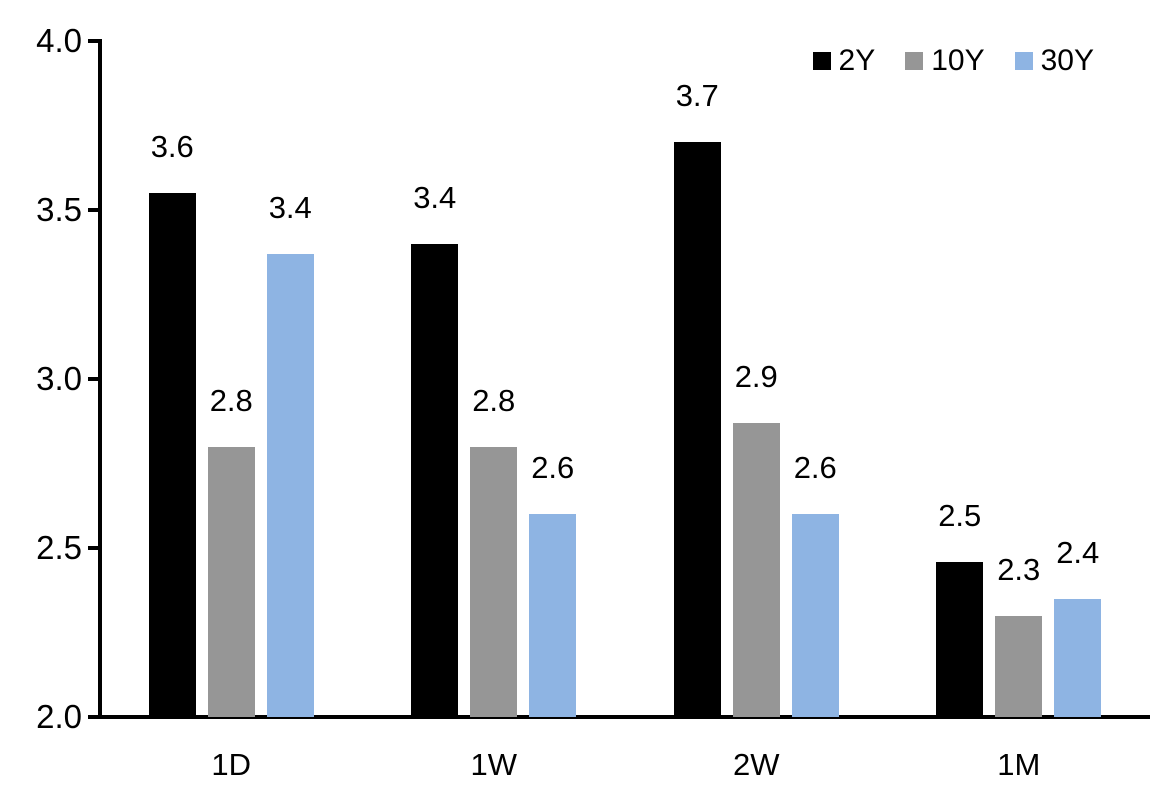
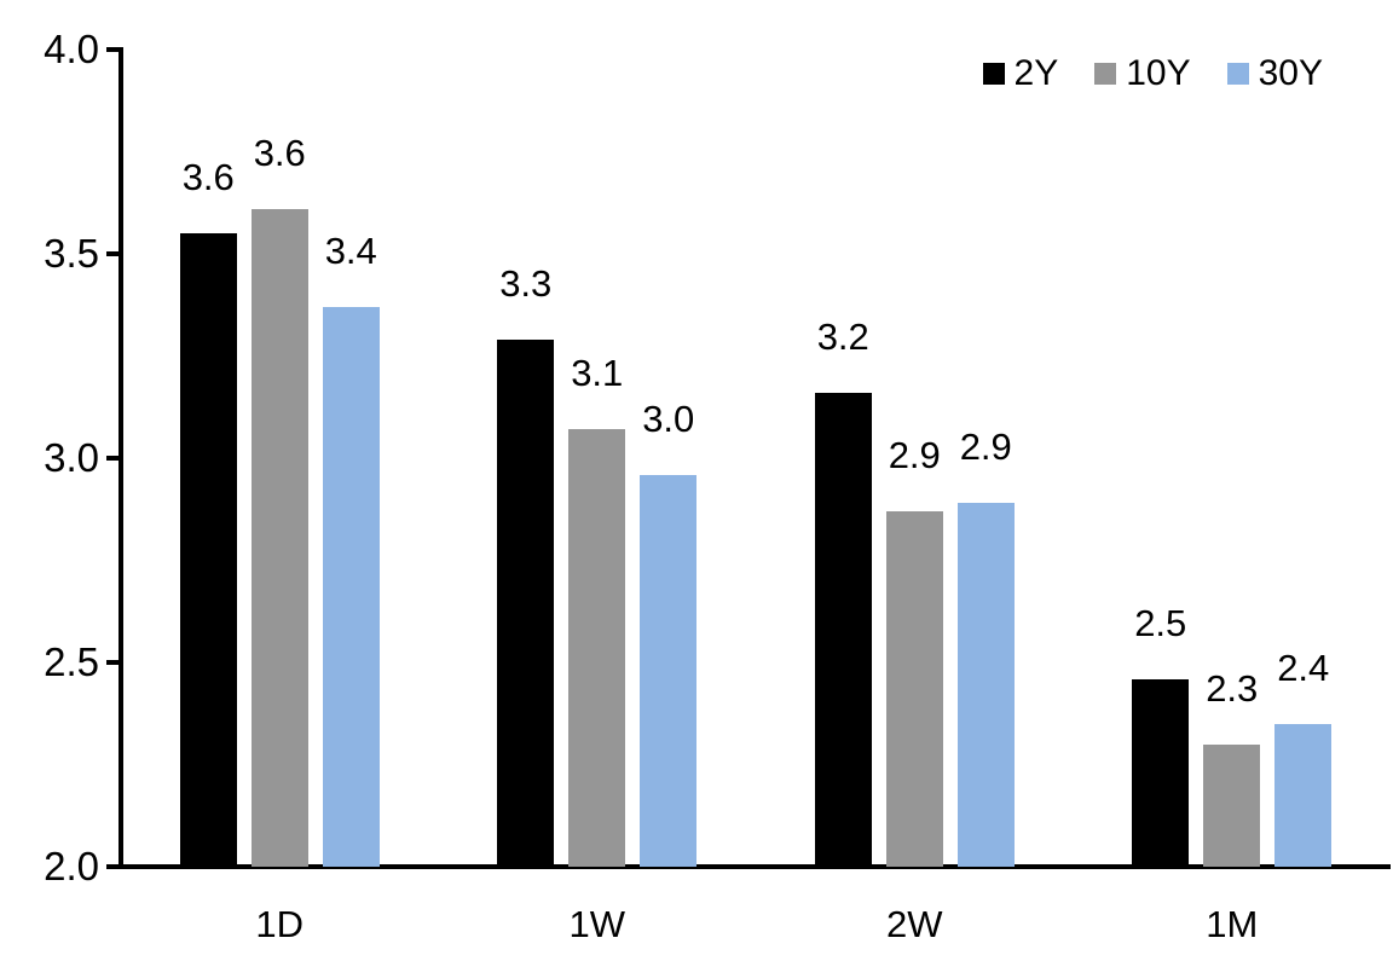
10Y/1D: 2.8 -> 3.6
2Y/1W: 3.4 -> 3.3
10Y/1W: 2.8 -> 3.1
30Y/1W: 2.6 -> 3.0
2Y/2W: 3.7 -> 3.2
30Y/2W: 2.6 -> 2.9
